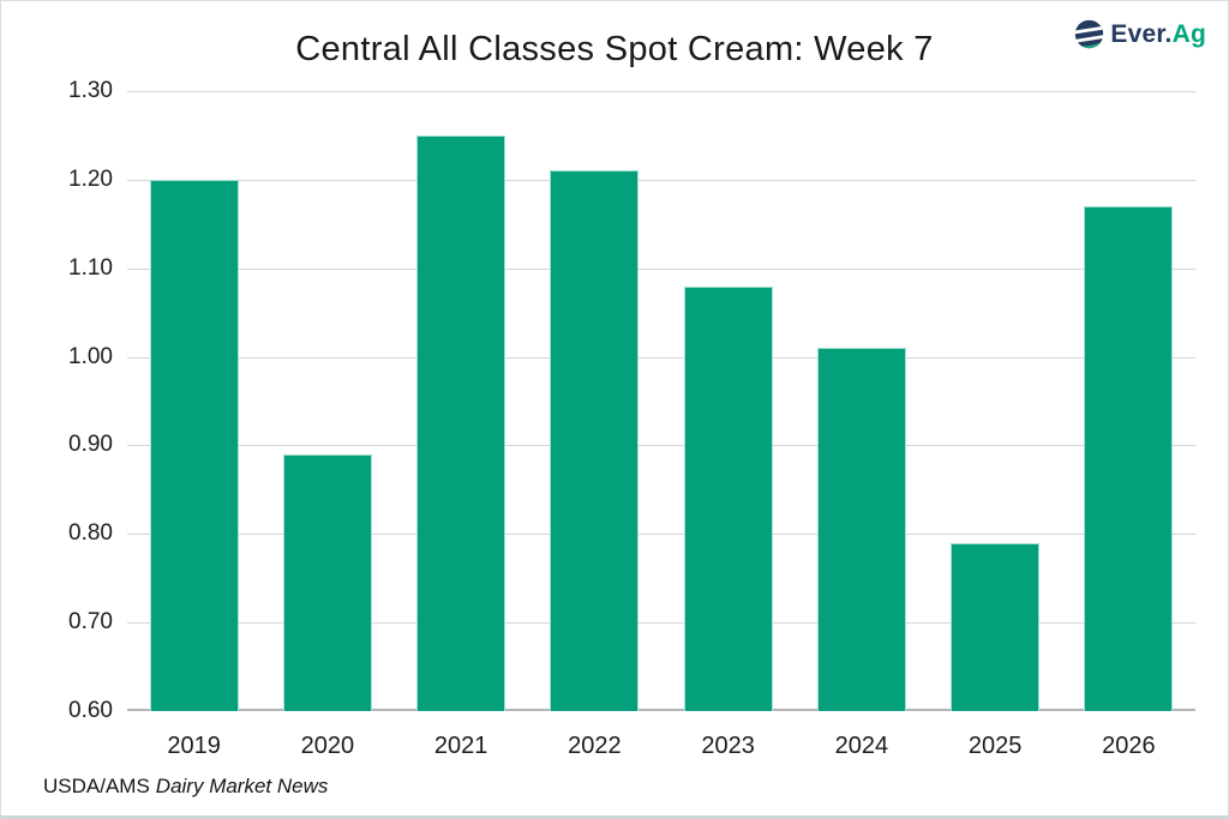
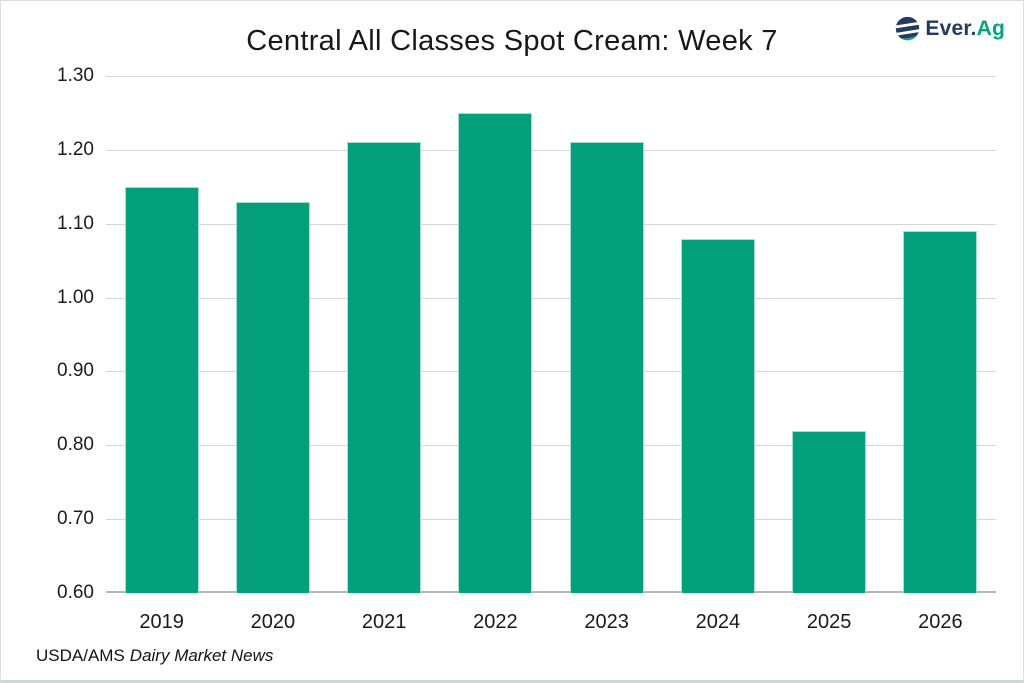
2019: 1.20 -> 1.15
2020: 0.89 -> 1.13
2021: 1.25 -> 1.21
2022: 1.21 -> 1.25
2023: 1.08 -> 1.21
2024: 1.01 -> 1.08
2025: 0.79 -> 0.82
2026: 1.17 -> 1.09
